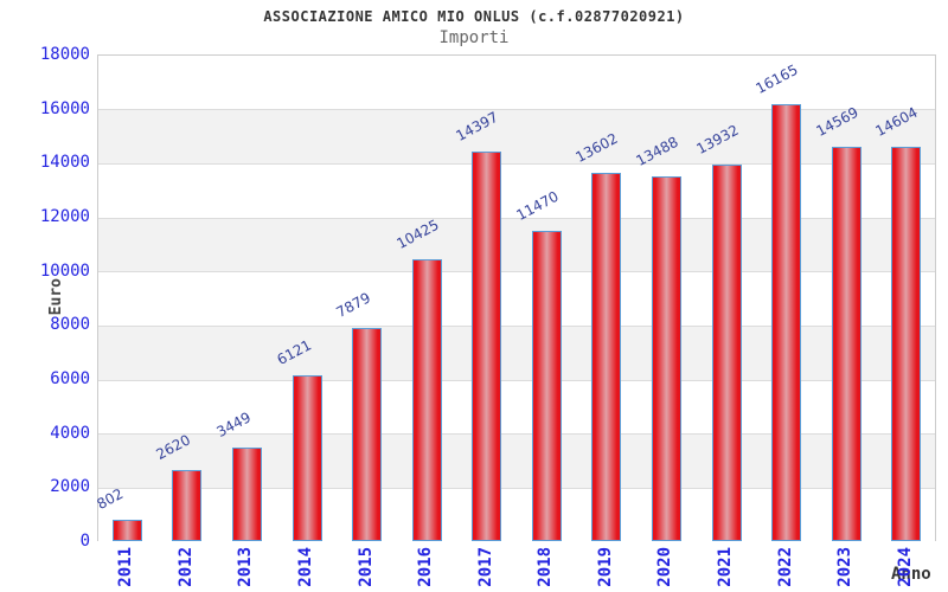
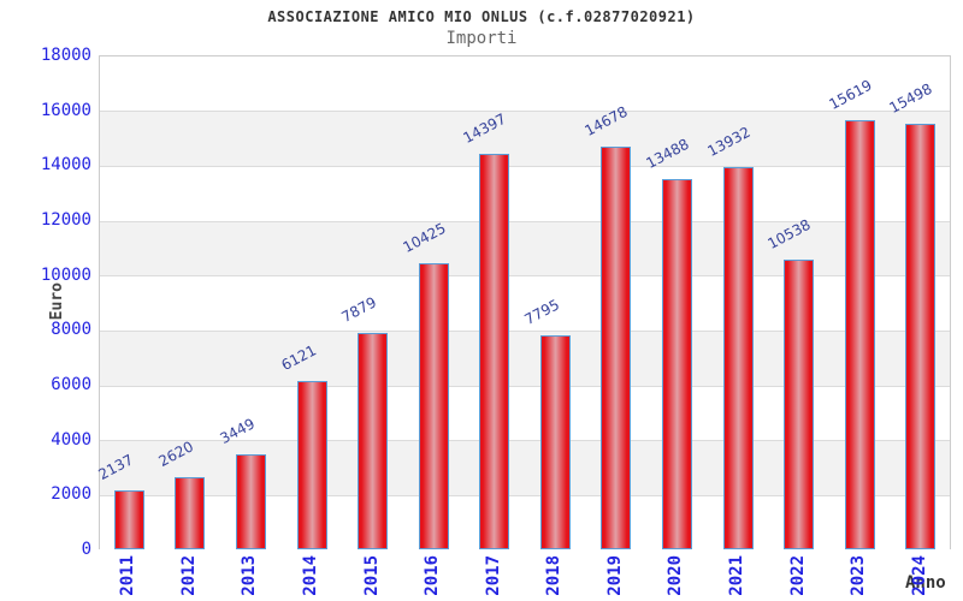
2011: 802 -> 2137
2018: 11470 -> 7795
2019: 13602 -> 14678
2022: 16165 -> 10538
2023: 14569 -> 15619
2024: 14604 -> 15498
